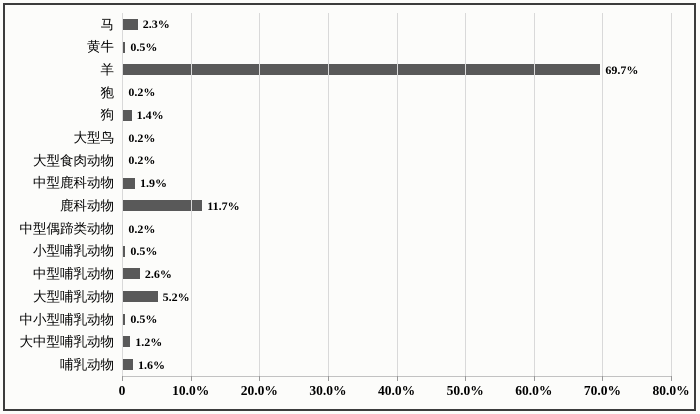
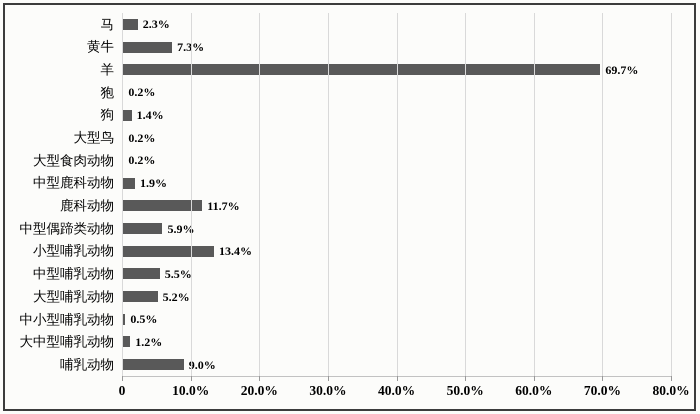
黄牛: 0.5% -> 7.3%
中型偶蹄类动物: 0.2% -> 5.9%
小型哺乳动物: 0.5% -> 13.4%
中型哺乳动物: 2.6% -> 5.5%
哺乳动物: 1.6% -> 9.0%
